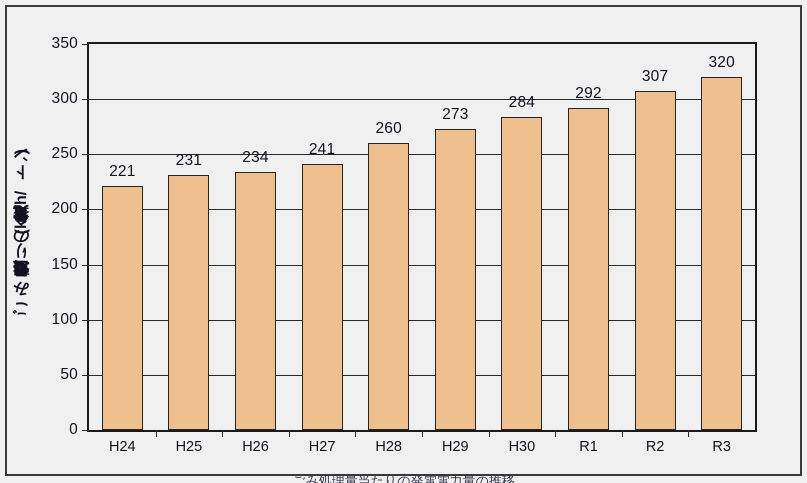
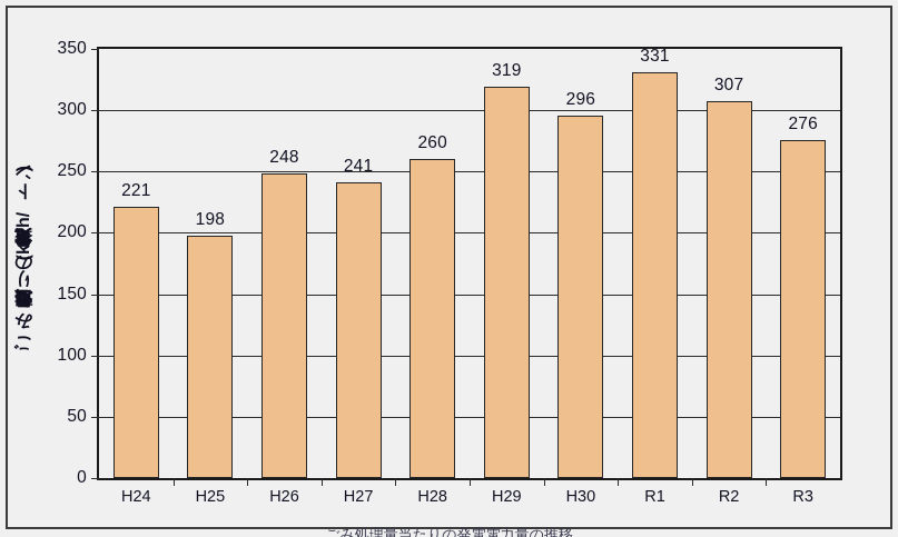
H25: 231 -> 198
H26: 234 -> 248
H29: 273 -> 319
H30: 284 -> 296
R1: 292 -> 331
R3: 320 -> 276
